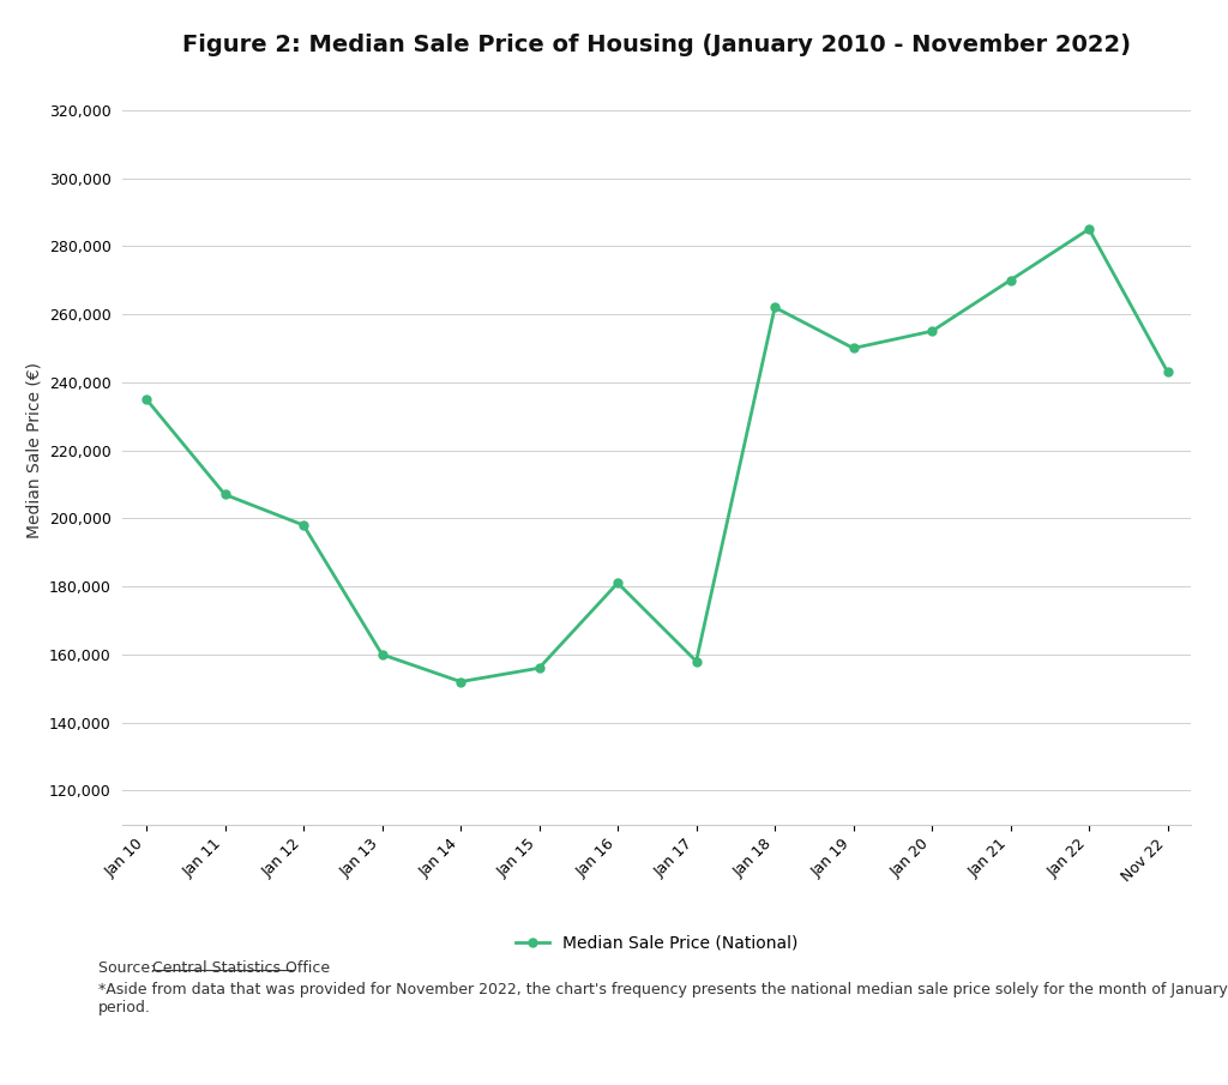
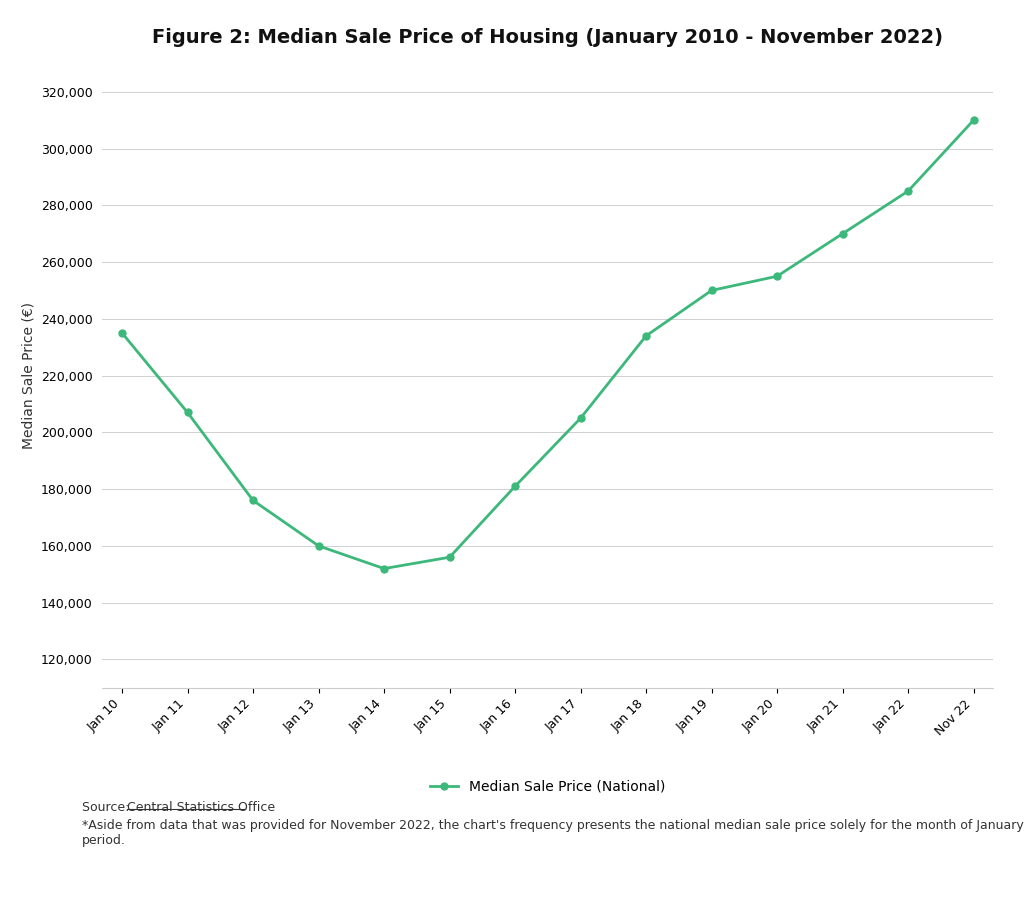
Jan 12: 198,000 -> 176,000
Jan 17: 158,000 -> 205,000
Jan 18: 262,000 -> 234,000
Nov 22: 243,000 -> 310,000
